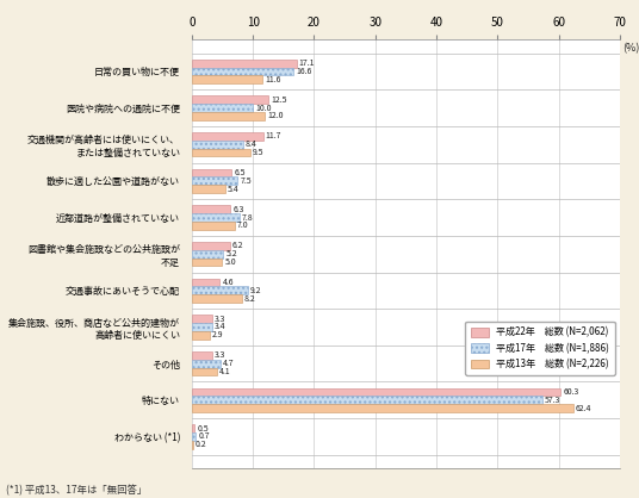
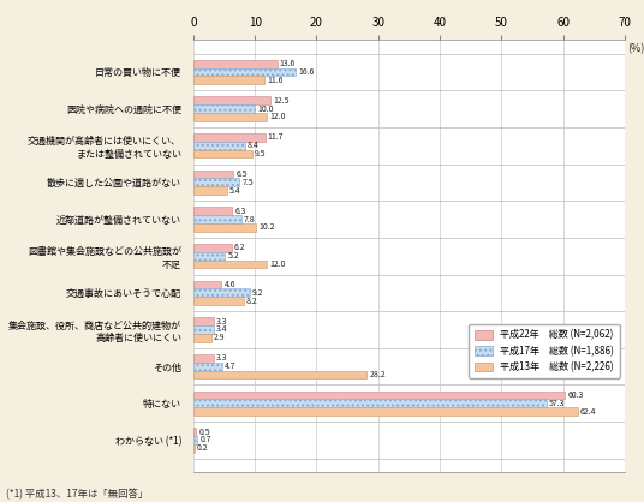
平成22年 総数 (N=2,062)/日常の買い物に不便: 17.1 -> 13.6
平成13年 総数 (N=2,226)/近鄰道路が整備されていない: 7.0 -> 10.2
平成13年 総数 (N=2,226)/図書館や集会施設などの公共施設が 不足: 5.0 -> 12.0
平成13年 総数 (N=2,226)/その他: 4.1 -> 28.2
